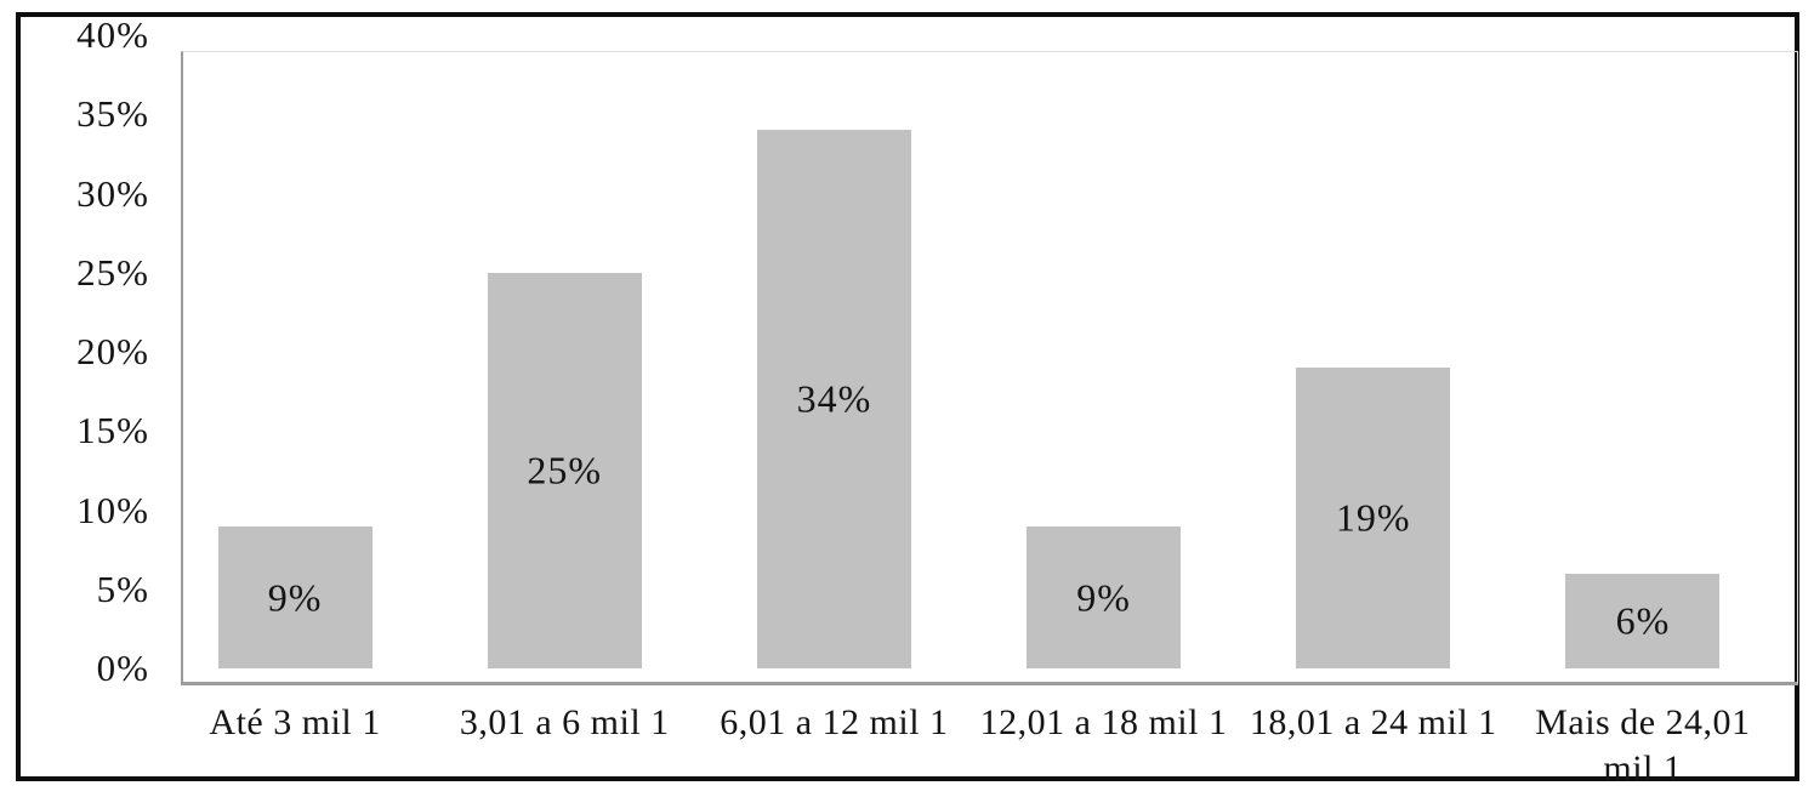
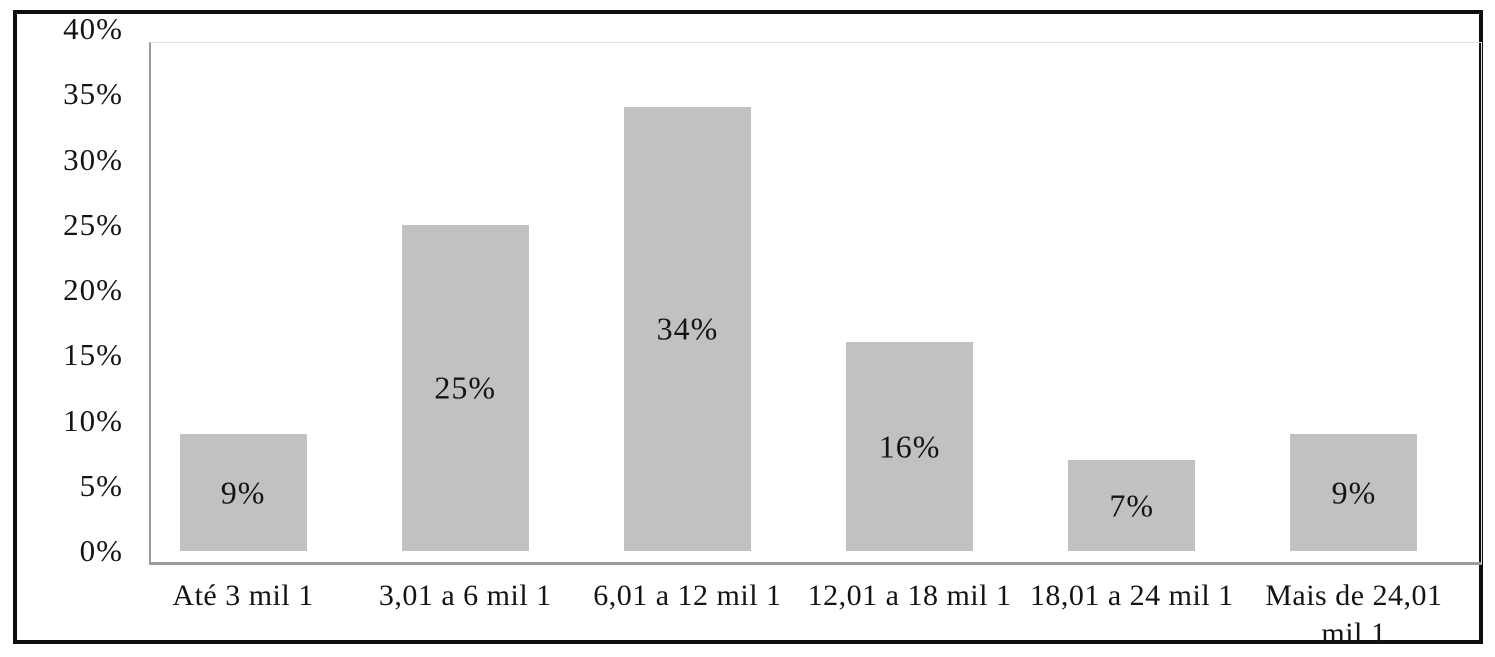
12,01 a 18 mil 1: 9% -> 16%
18,01 a 24 mil 1: 19% -> 7%
Mais de 24,01 mil 1: 6% -> 9%
